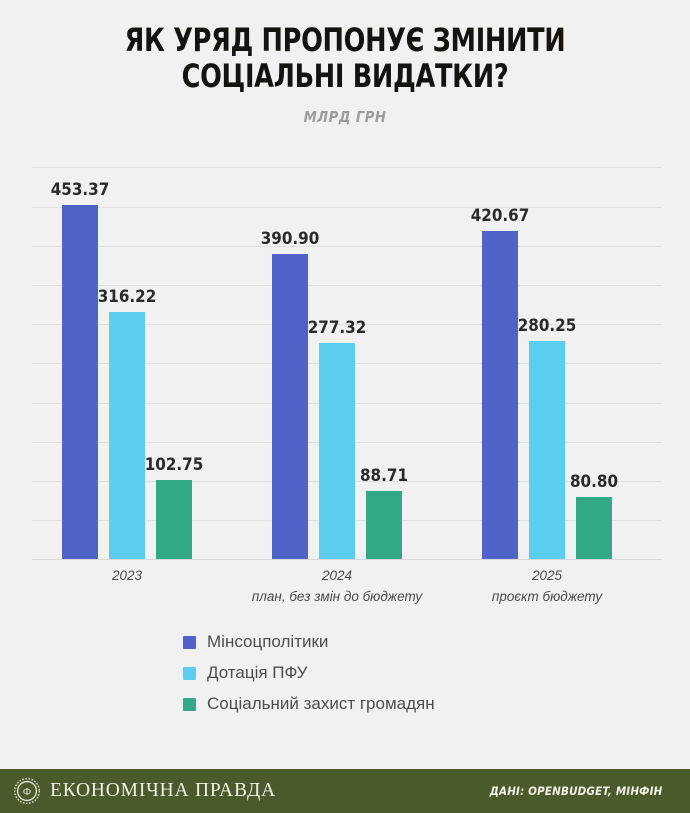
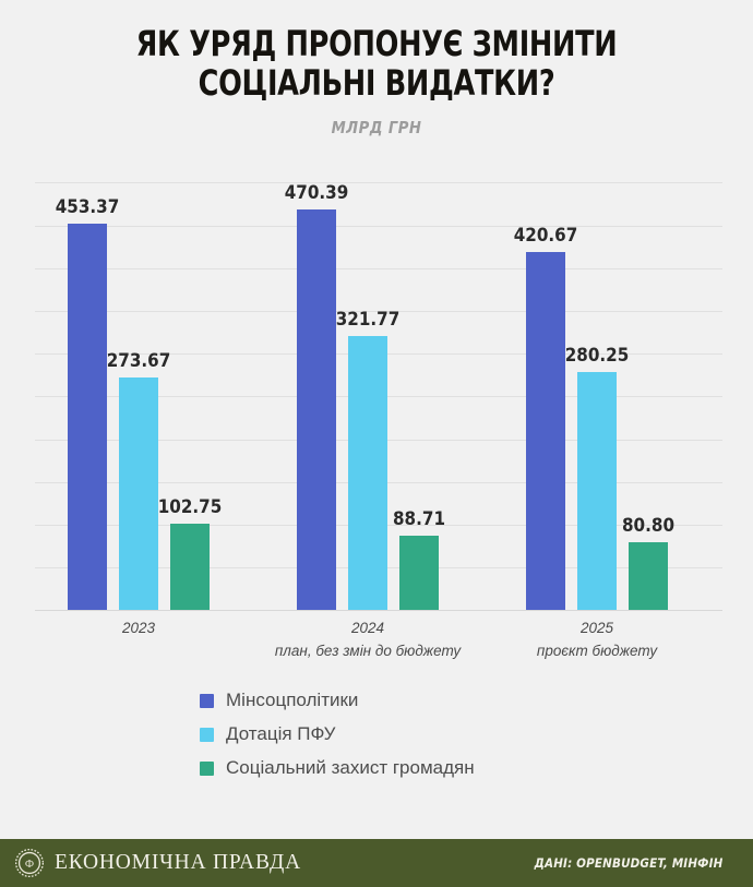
Дотація ПФУ/2023: 316.22 -> 273.67
Мінсоцполітики/2024: 390.90 -> 470.39
Дотація ПФУ/2024: 277.32 -> 321.77
